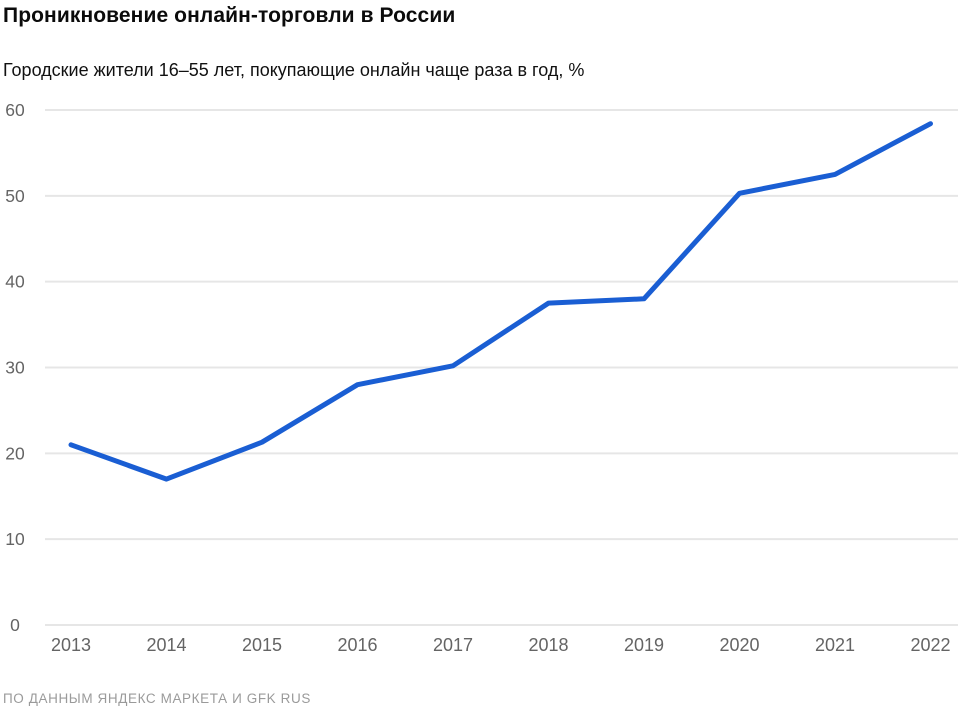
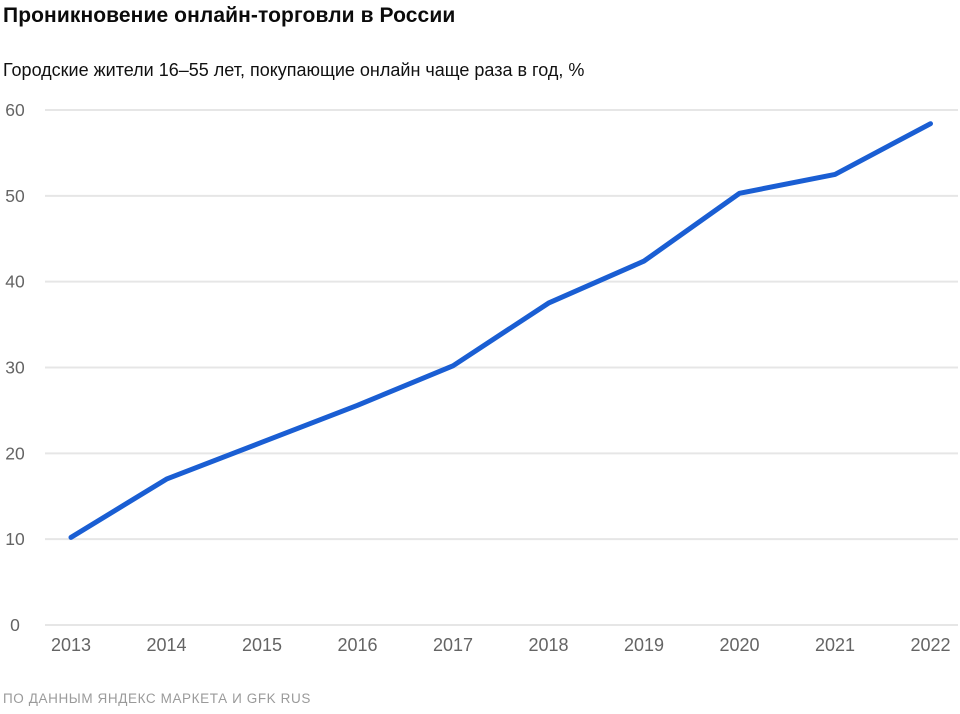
2013: 21 -> 10
2016: 28 -> 26
2019: 38 -> 42
